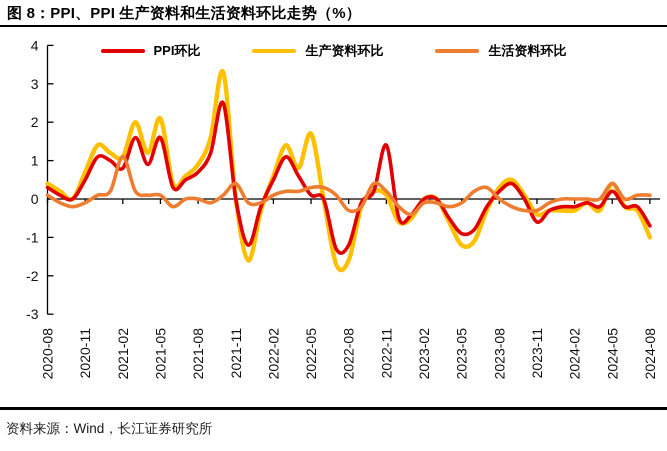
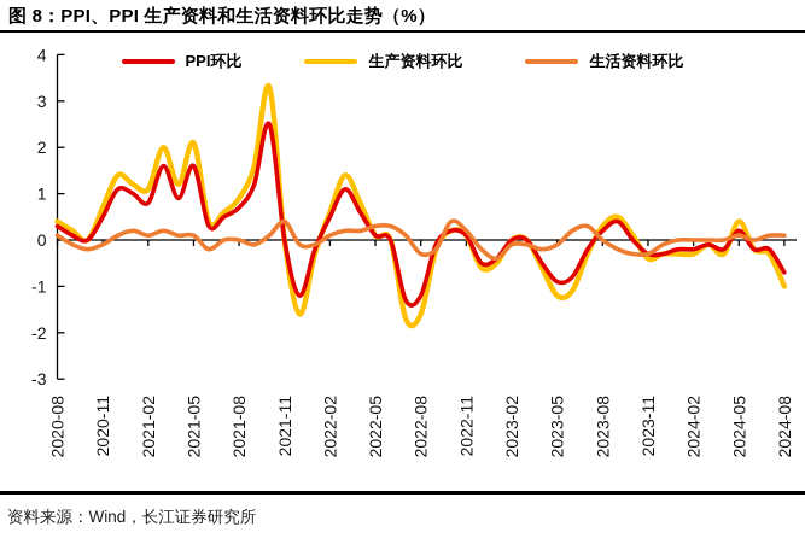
生活资料环比/2021-02: 1.1 -> 0.1
生产资料环比/2022-05: 1.7 -> 0.1
PPI环比/2022-11: 1.4 -> 0.1
PPI环比/2023-11: -0.6 -> -0.3
生活资料环比/2024-05: 0.4 -> 0.1
